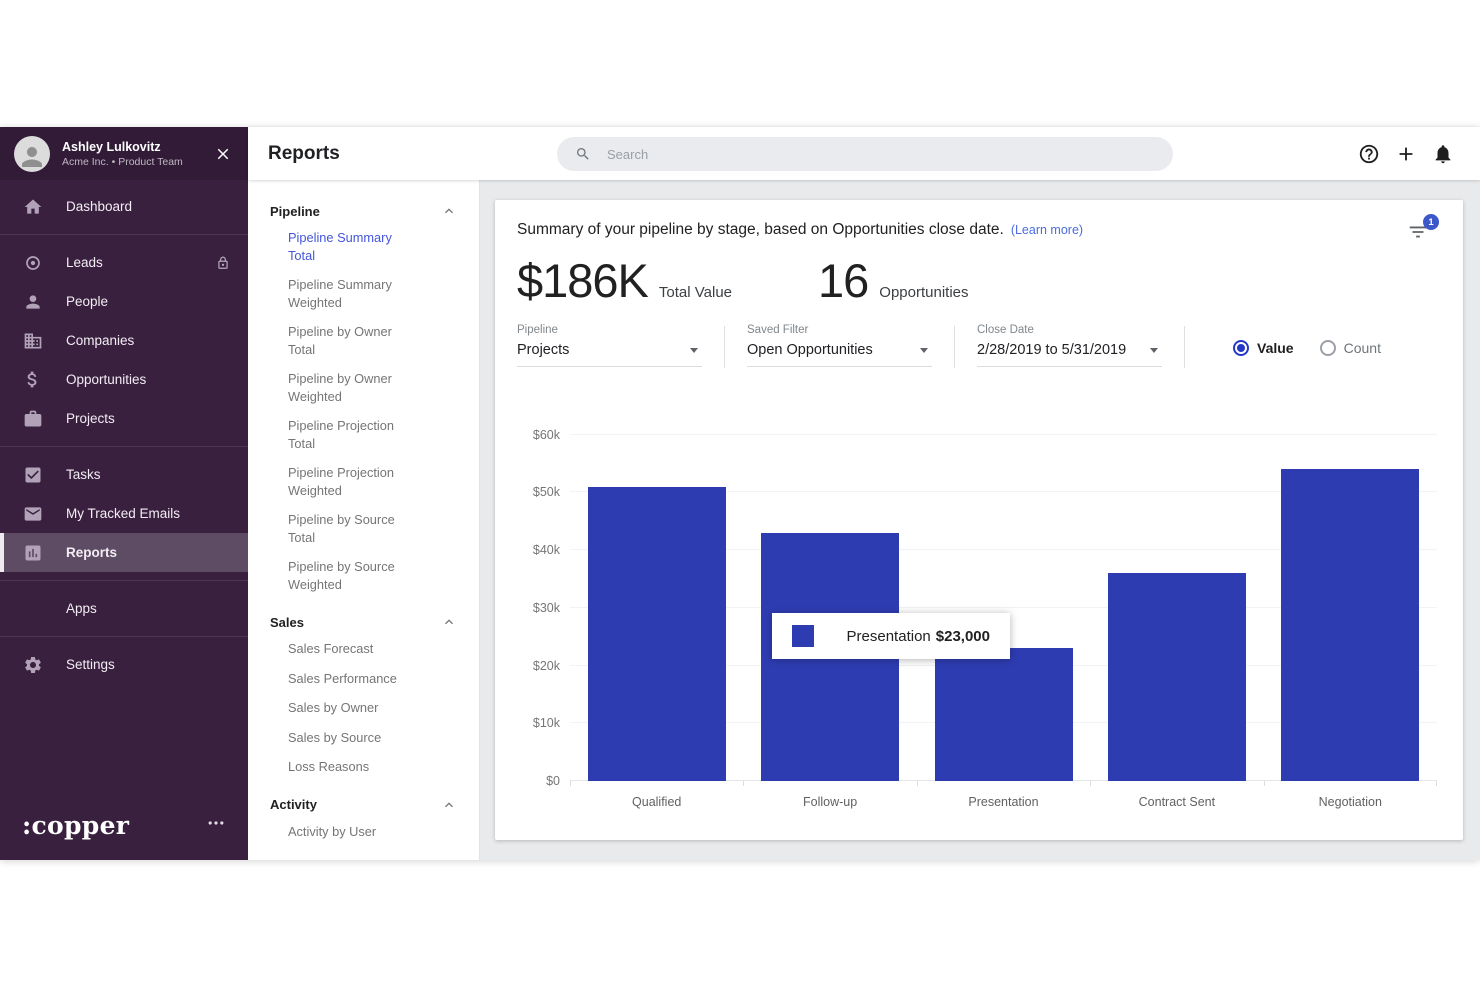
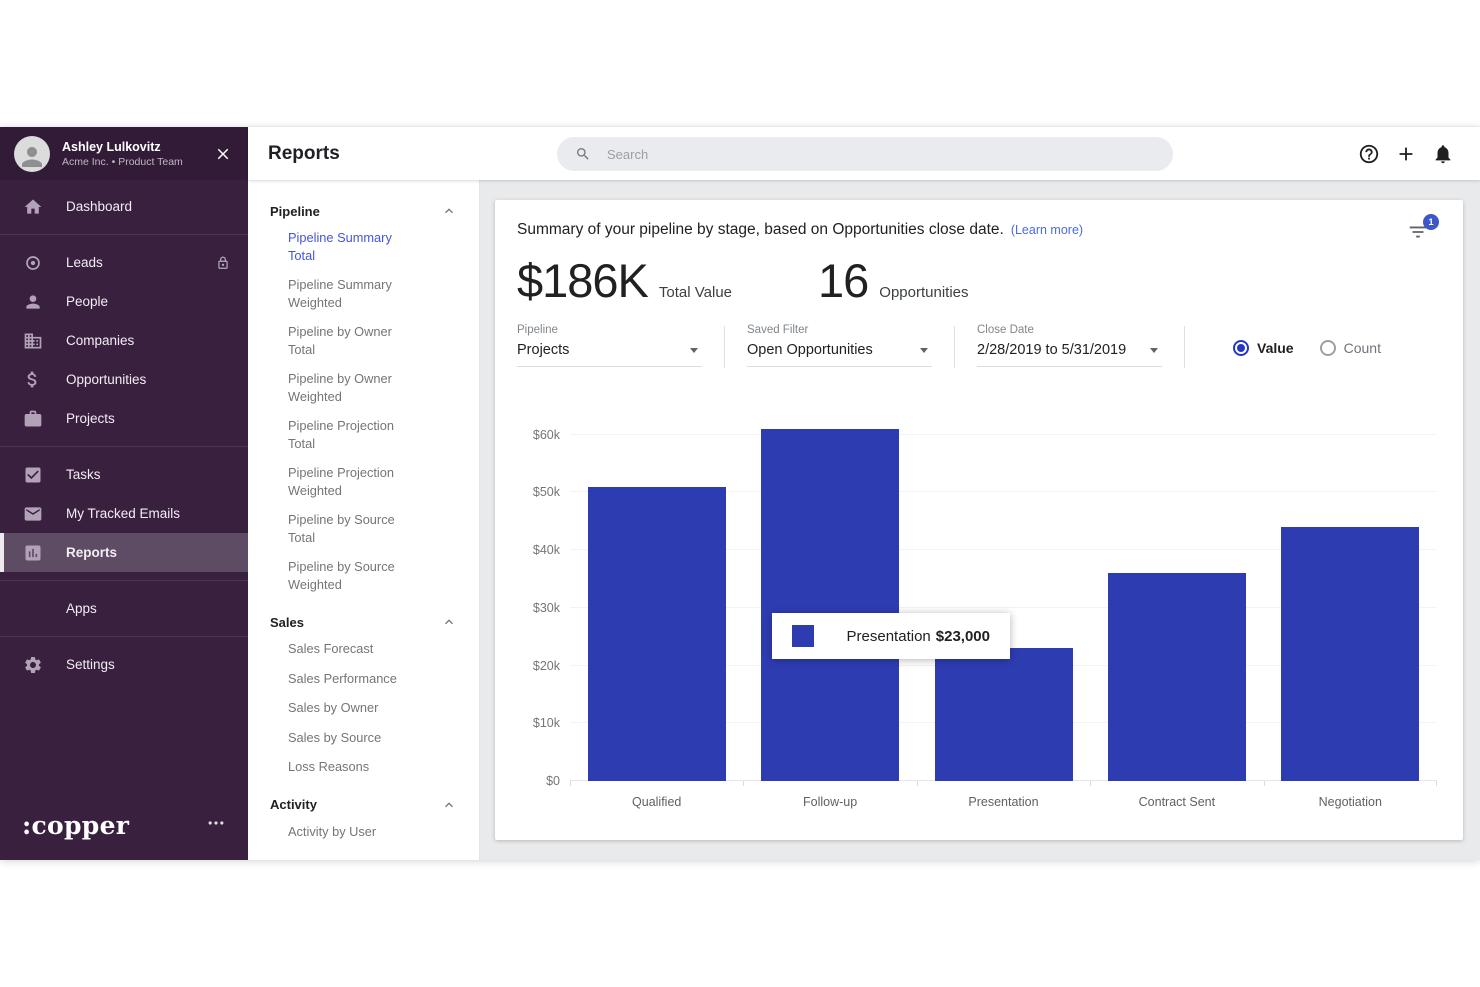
Follow-up: $43k -> $61k
Negotiation: $54k -> $44k
